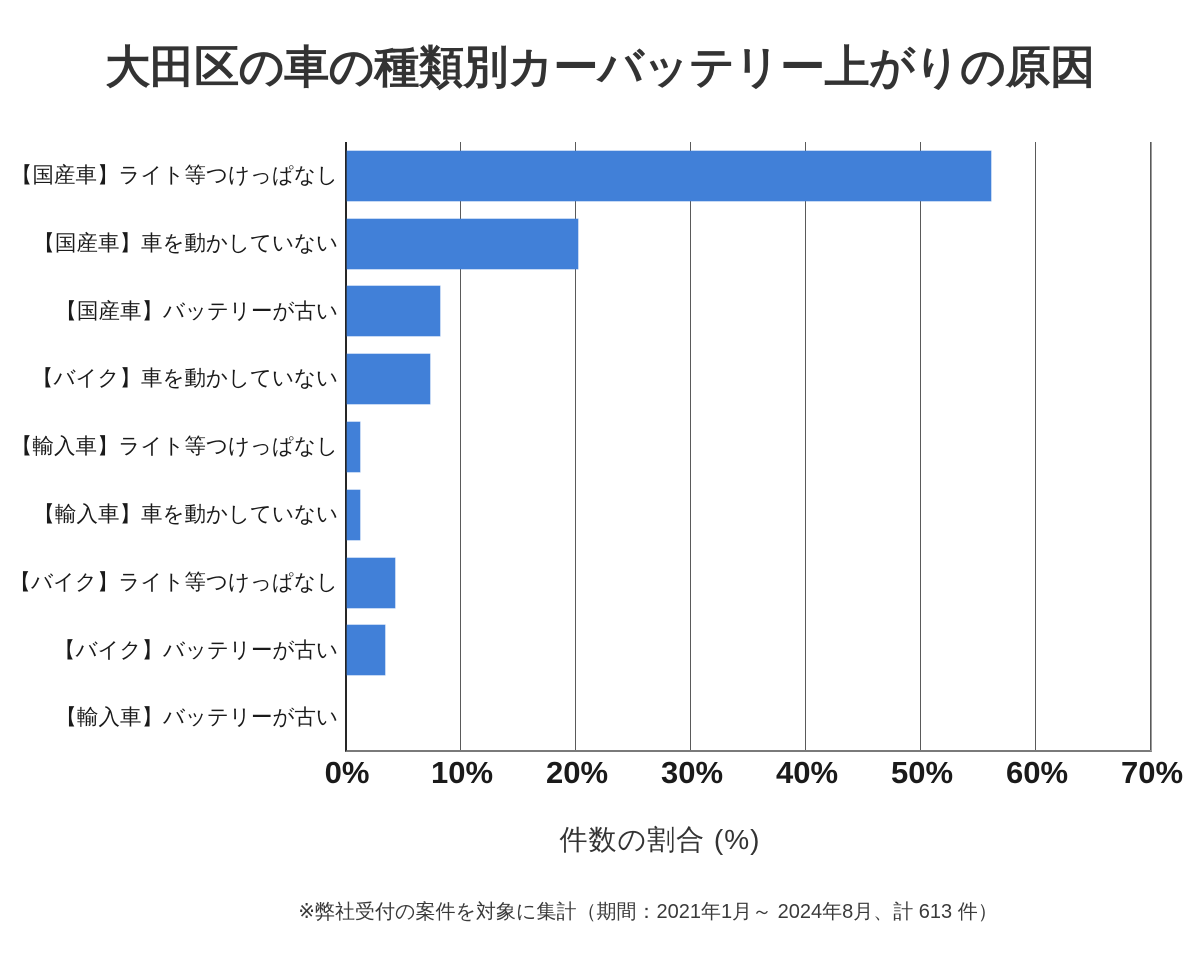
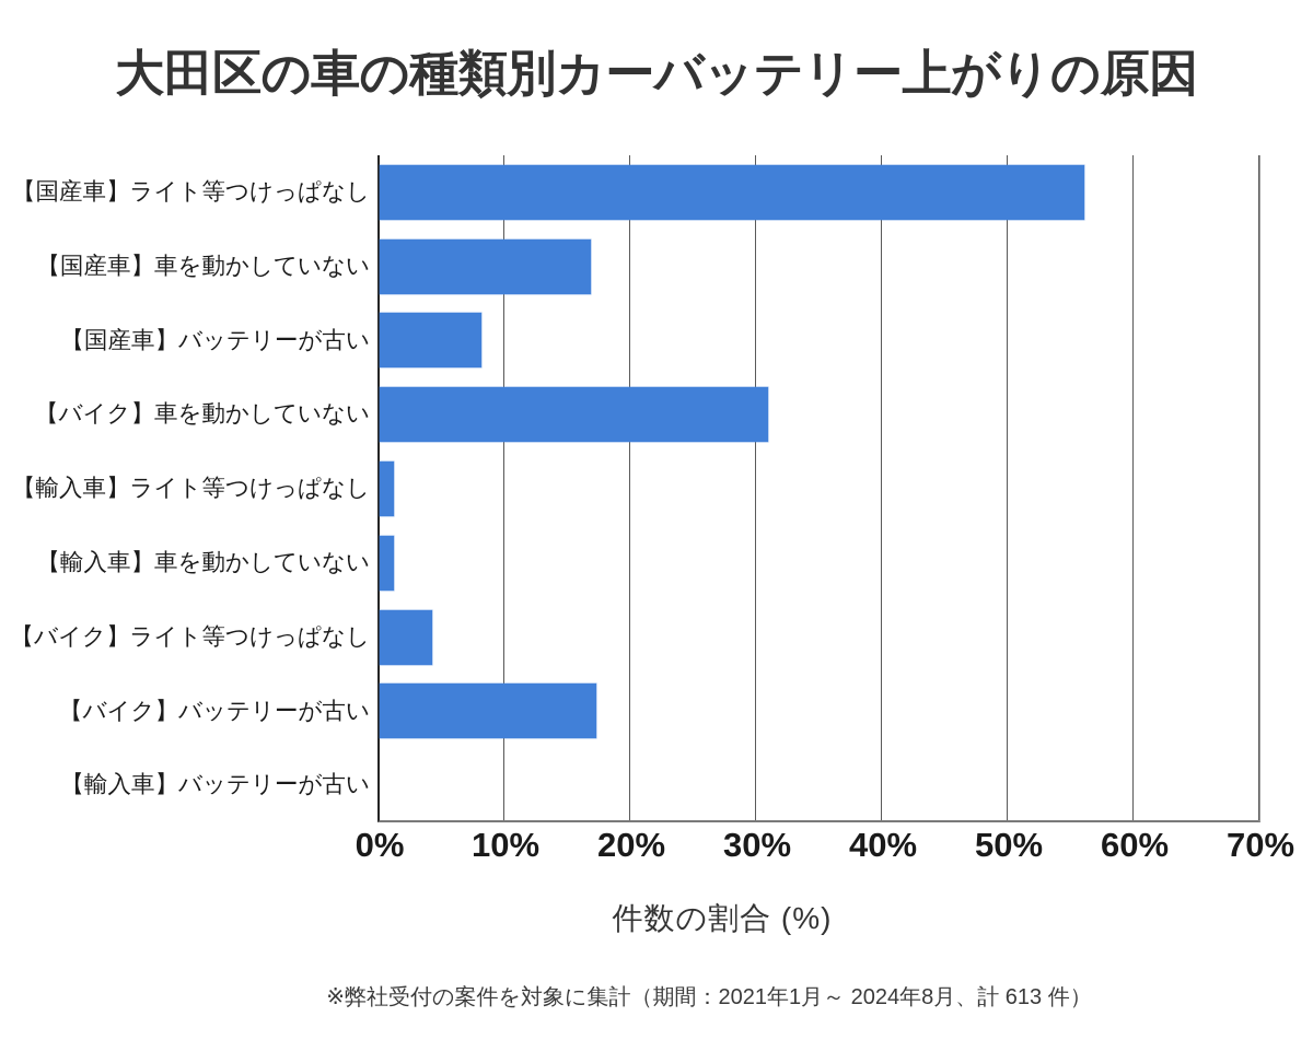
【国産車】車を動かしていない: 20.1% -> 16.8%
【バイク】車を動かしていない: 7.2% -> 30.9%
【バイク】バッテリーが古い: 3.3% -> 17.2%
